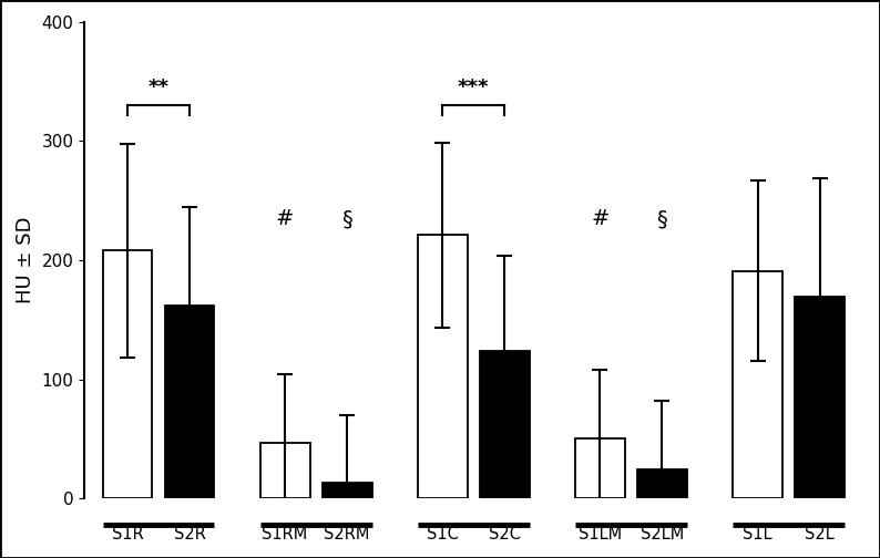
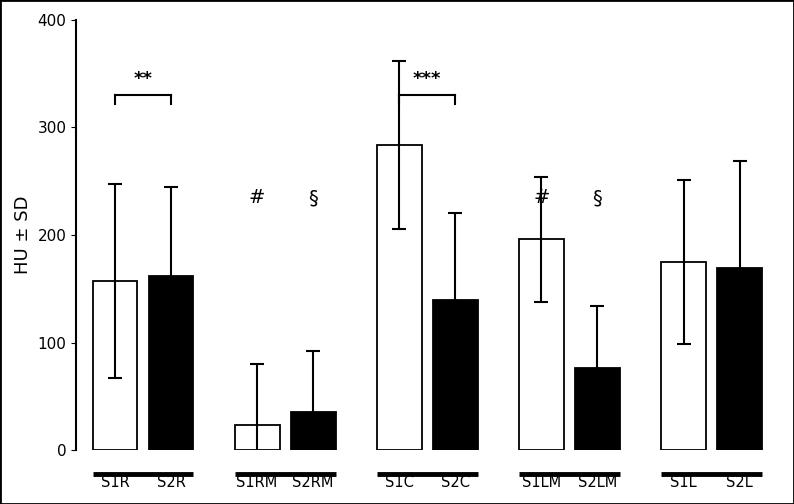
S1R: 208 -> 157
S1RM: 47 -> 23
S2RM: 13 -> 35
S1C: 221 -> 284
S2C: 124 -> 140
S1LM: 50 -> 196
S2LM: 24 -> 76
S1L: 191 -> 175
